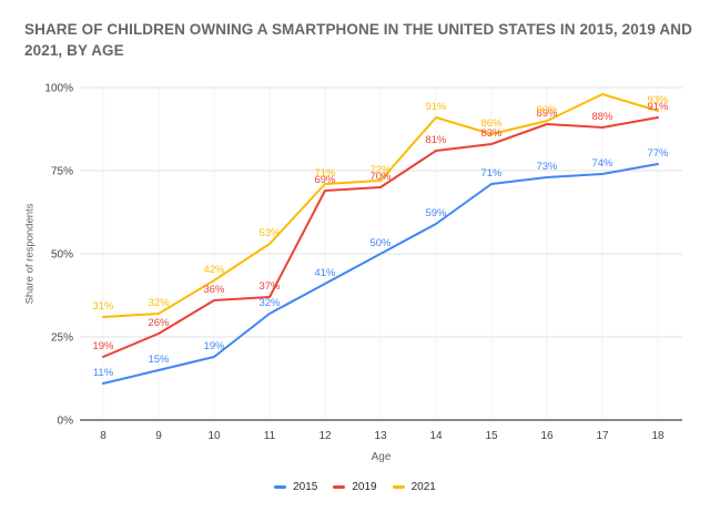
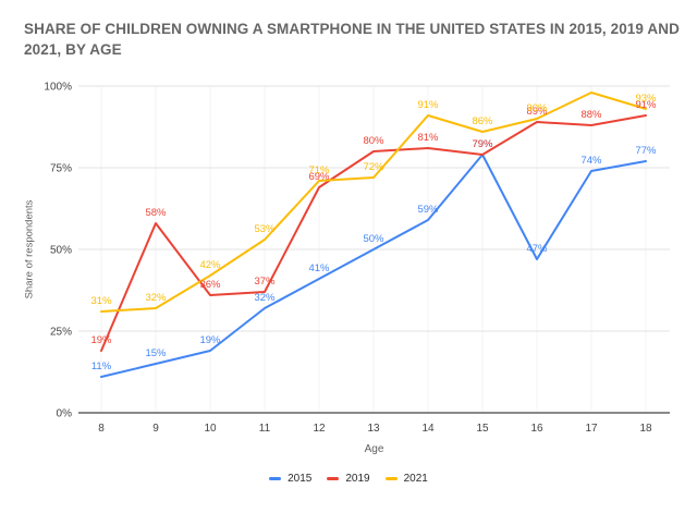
2019/9: 26% -> 58%
2019/13: 70% -> 80%
2015/15: 71% -> 79%
2019/15: 83% -> 79%
2015/16: 73% -> 47%
